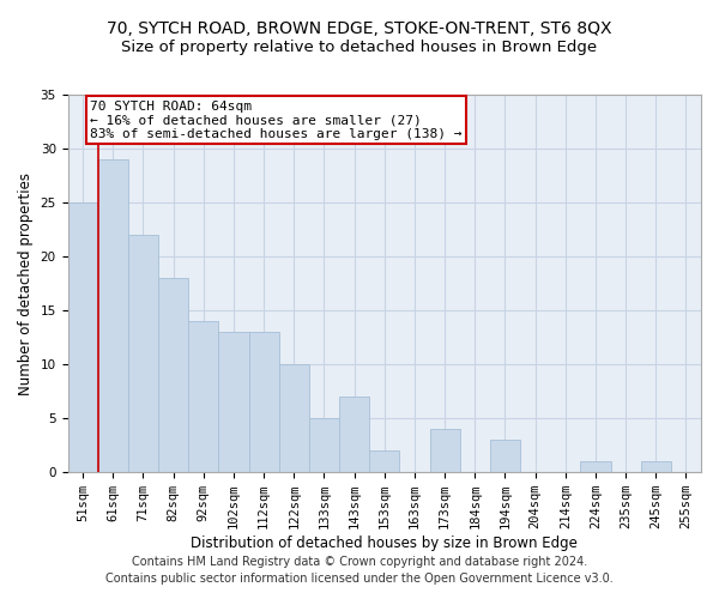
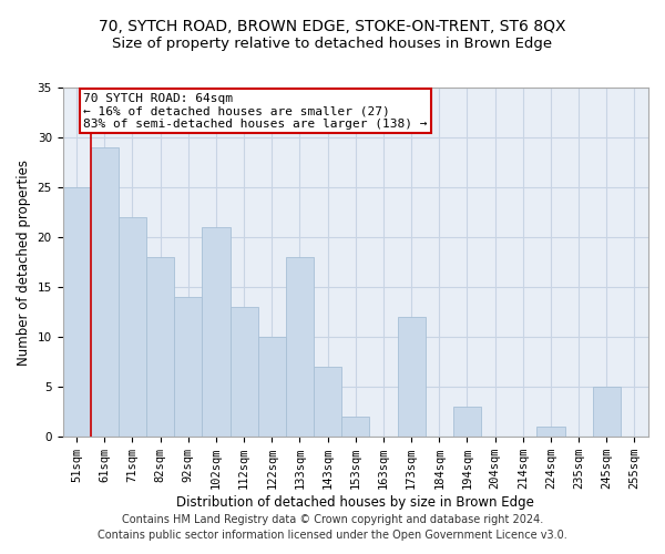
102sqm: 13 -> 21
133sqm: 5 -> 18
173sqm: 4 -> 12
245sqm: 1 -> 5
